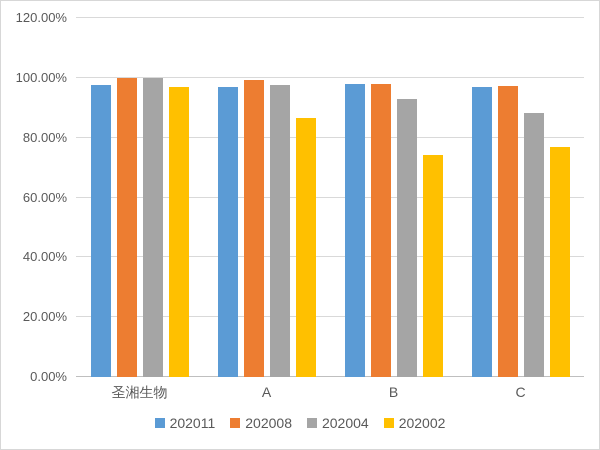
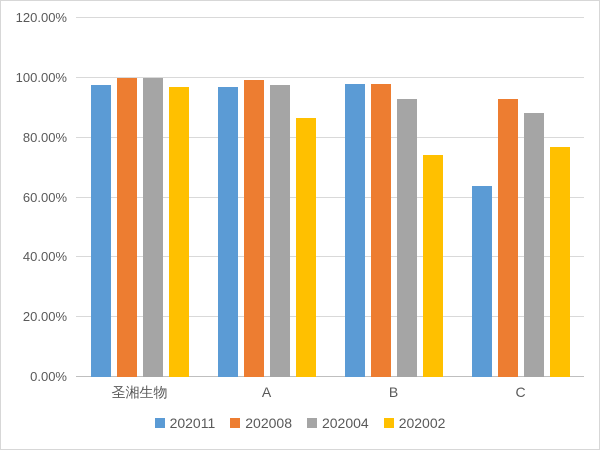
202011/C: 97% -> 64%
202008/C: 97% -> 93%
